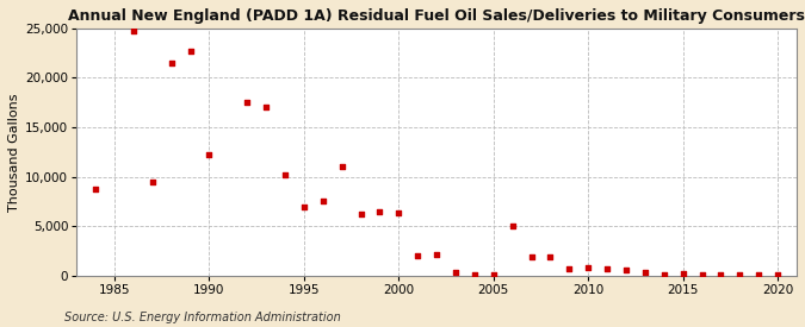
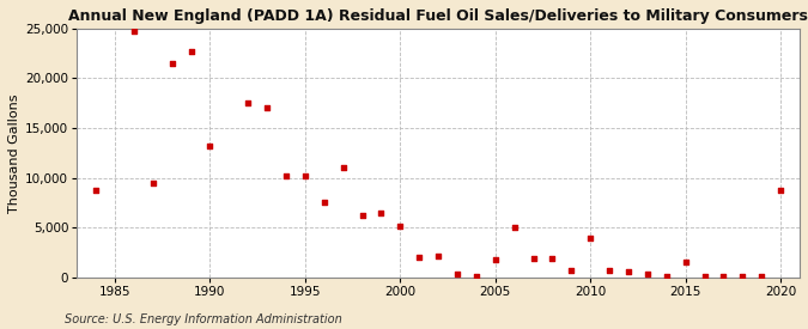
1990: 12,200 -> 13,200
1995: 7,000 -> 10,200
2000: 6,300 -> 5,200
2005: 100 -> 1,800
2010: 800 -> 4,000
2015: 200 -> 1,600
2020: 0 -> 8,800
